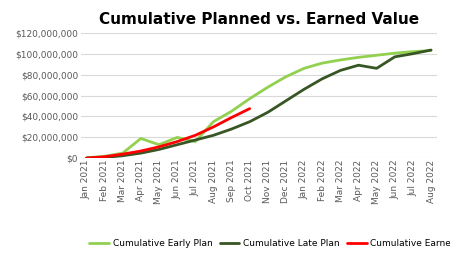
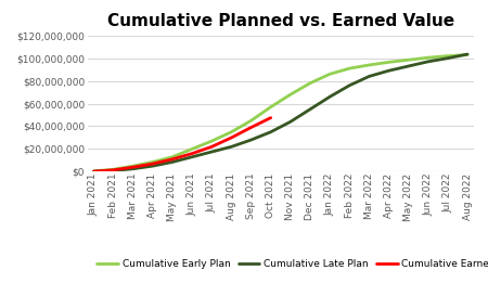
Cumulative Early Plan/Apr 2021: $19,000,000 -> $8,000,000
Cumulative Early Plan/Jul 2021: $16,000,000 -> $27,000,000
Cumulative Late Plan/May 2022: $86,000,000 -> $93,000,000
